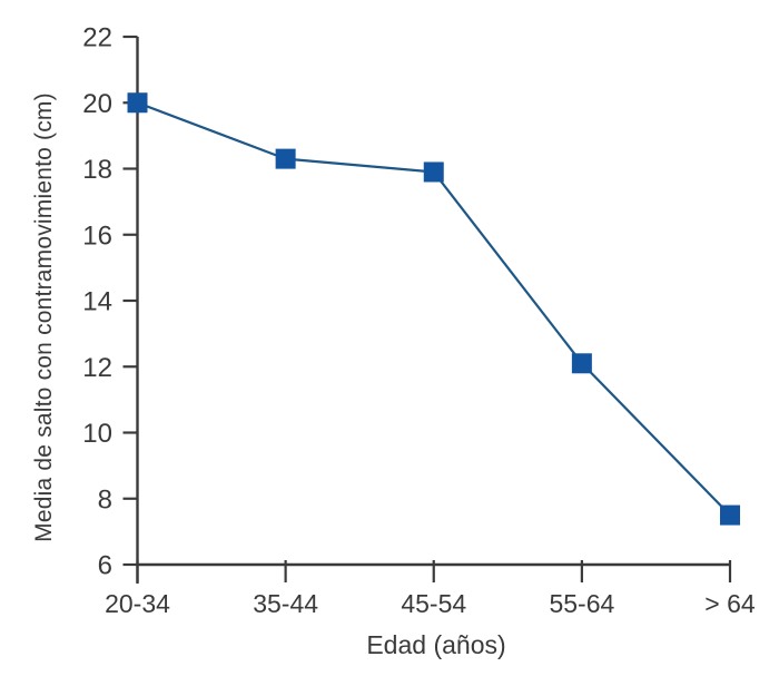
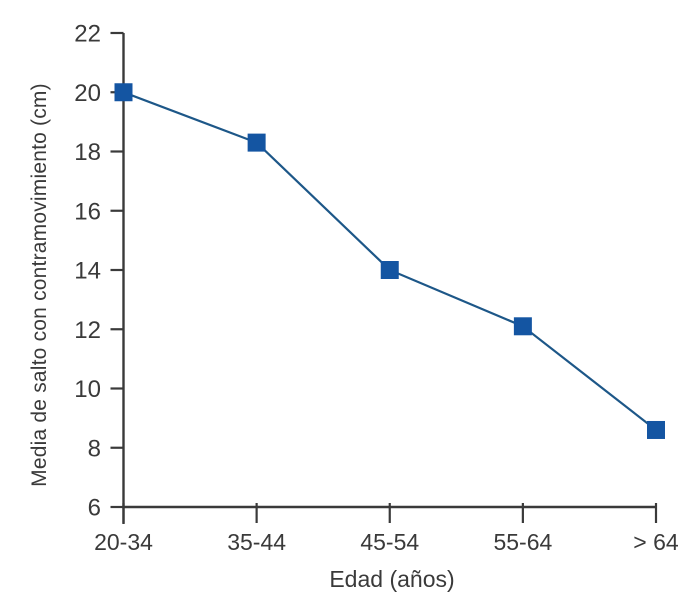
45-54: 17.9 -> 14.0
> 64: 7.5 -> 8.6
